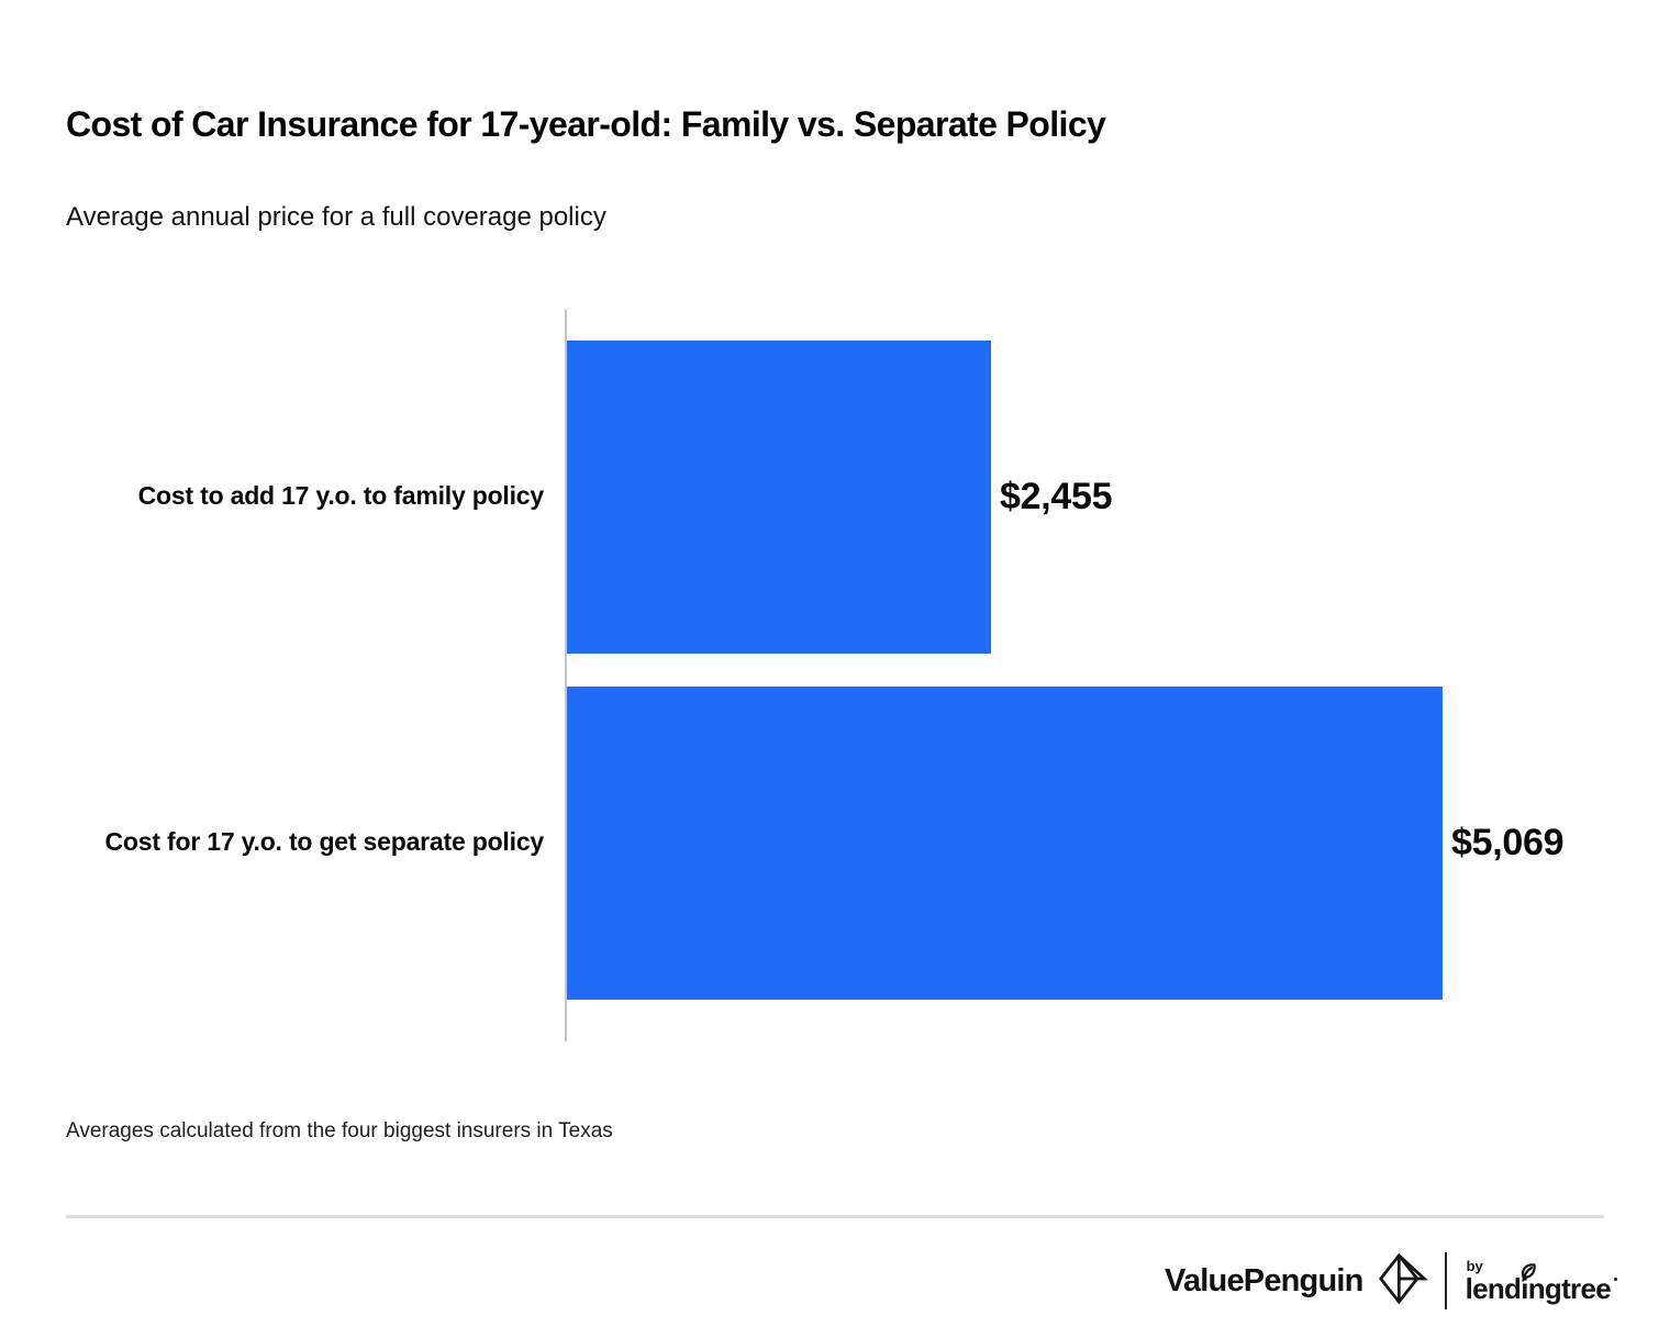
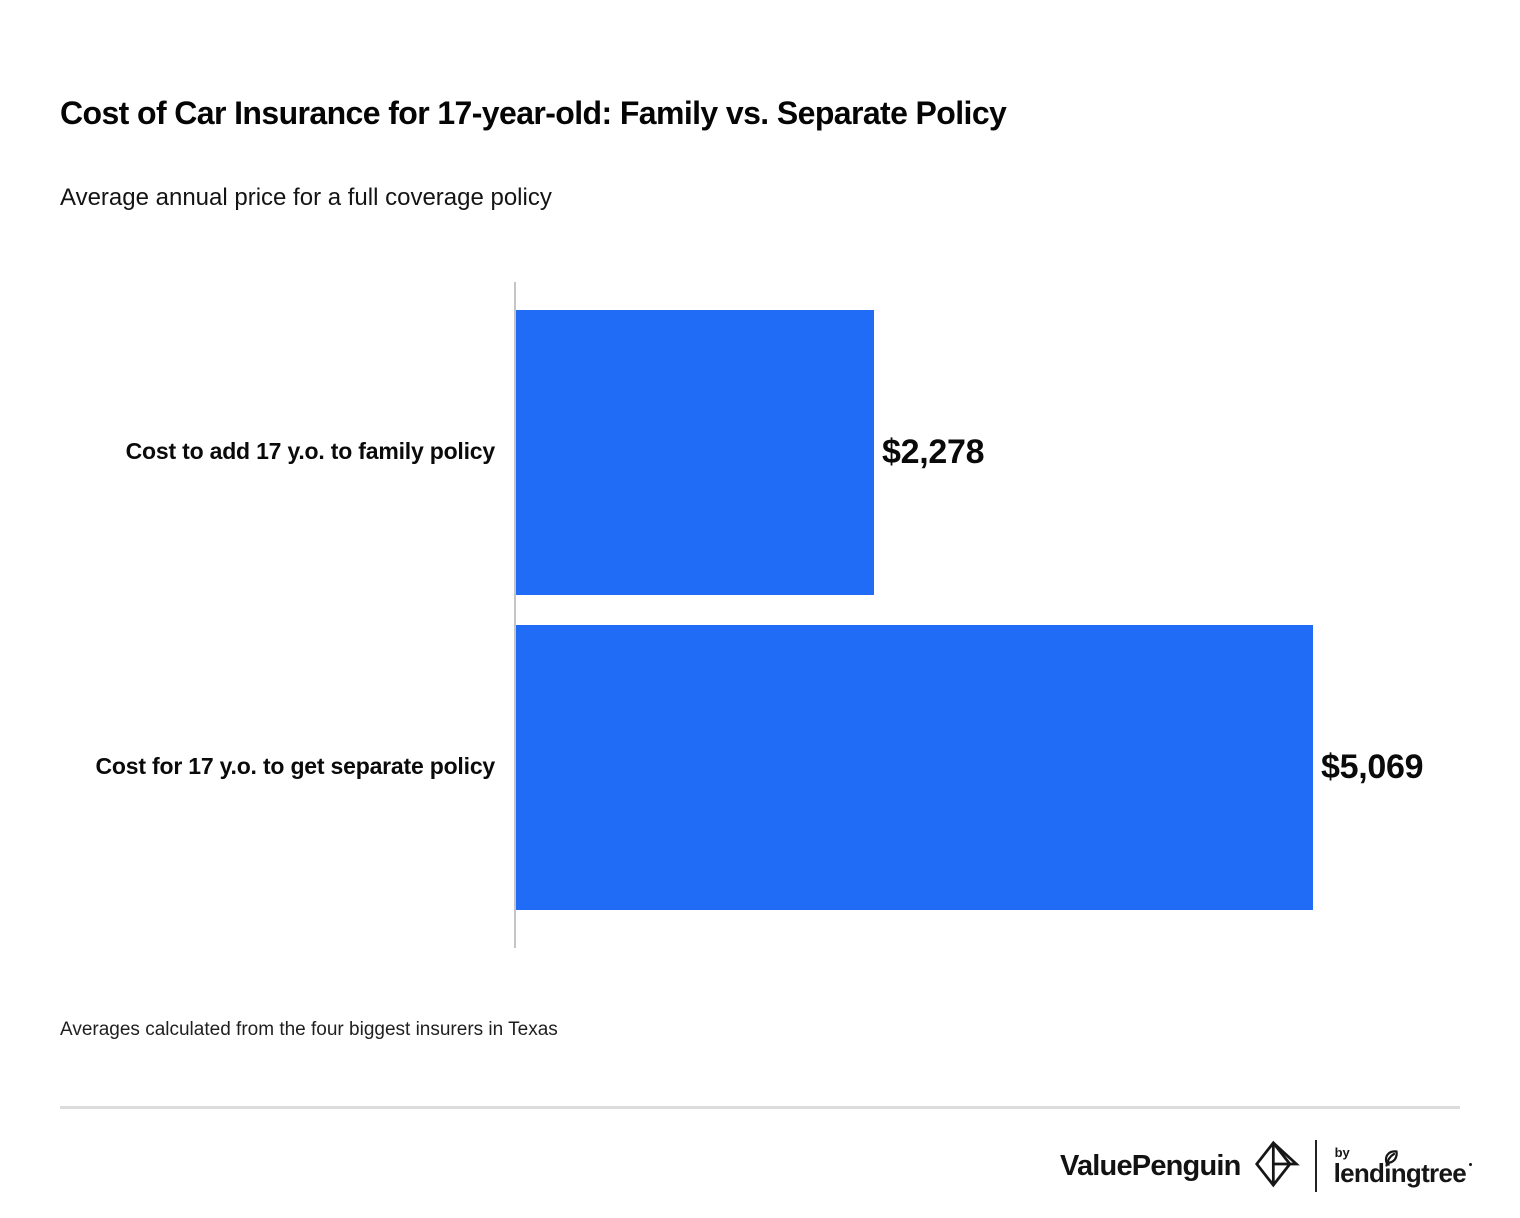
Cost to add 17 y.o. to family policy: $2,455 -> $2,278
